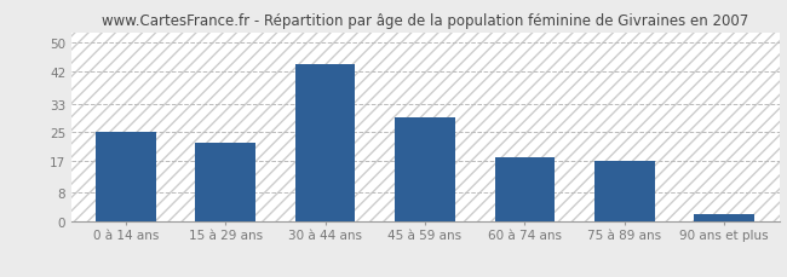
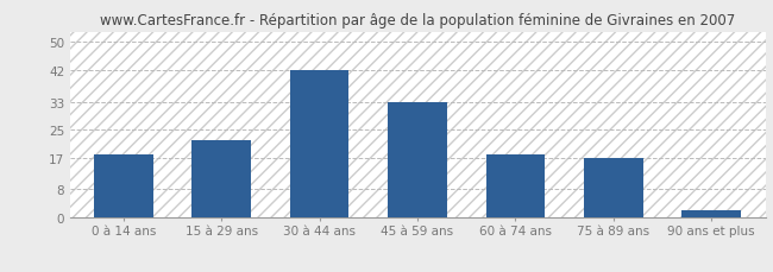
0 à 14 ans: 25 -> 18
30 à 44 ans: 44 -> 42
45 à 59 ans: 29 -> 33
